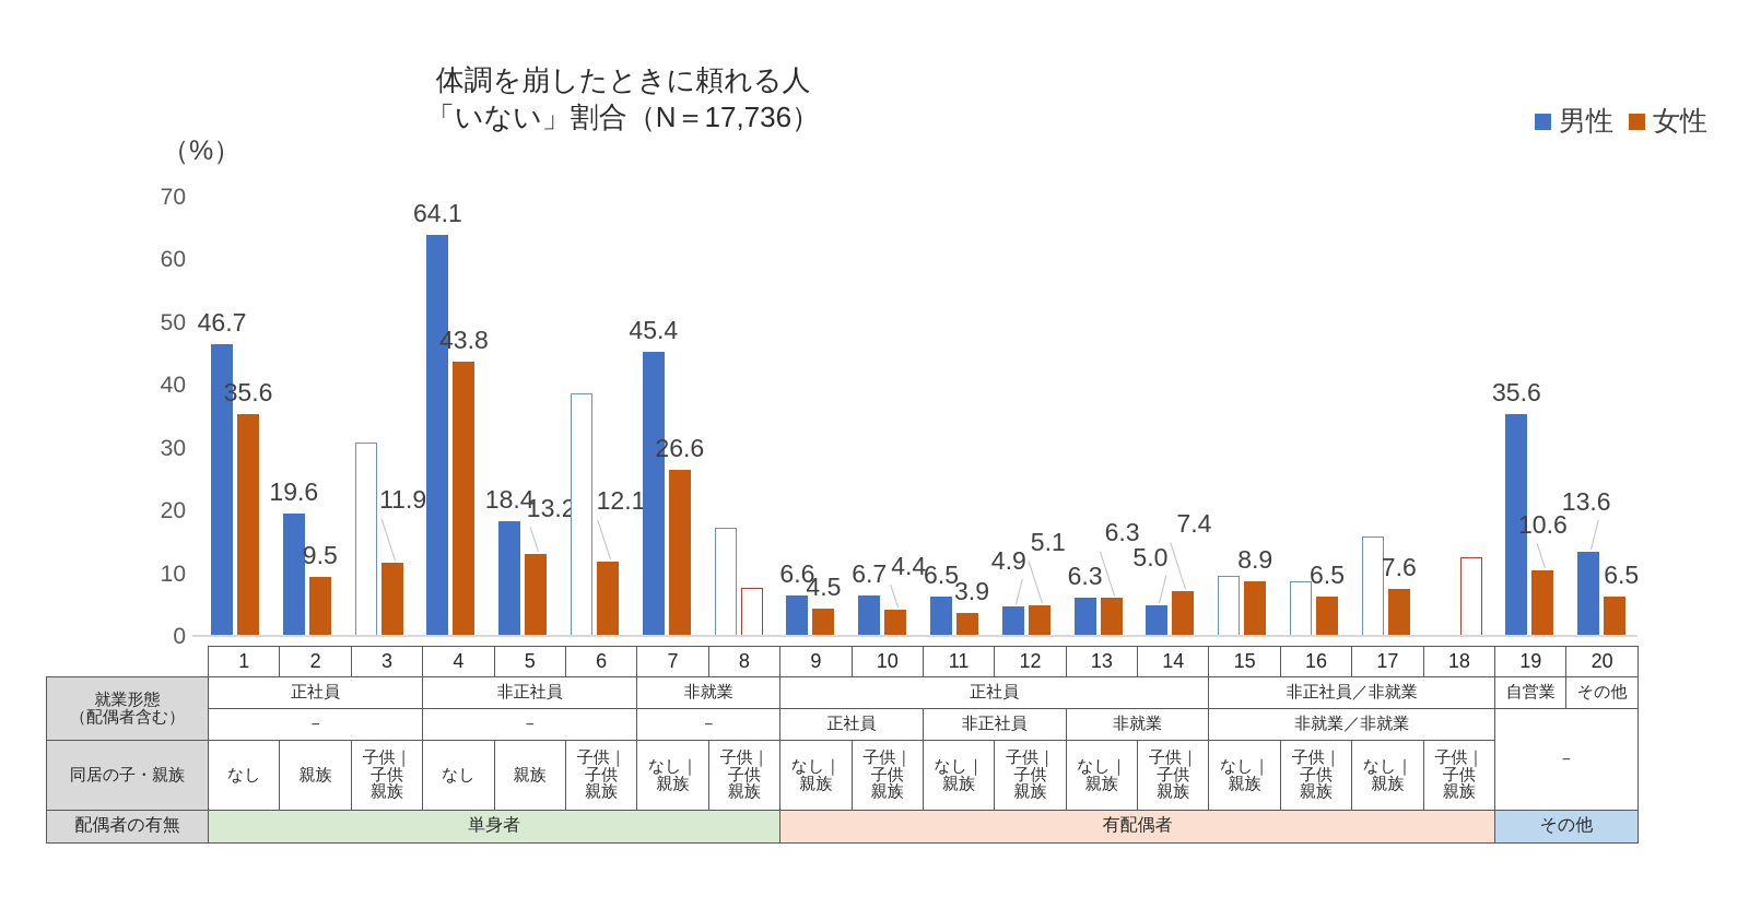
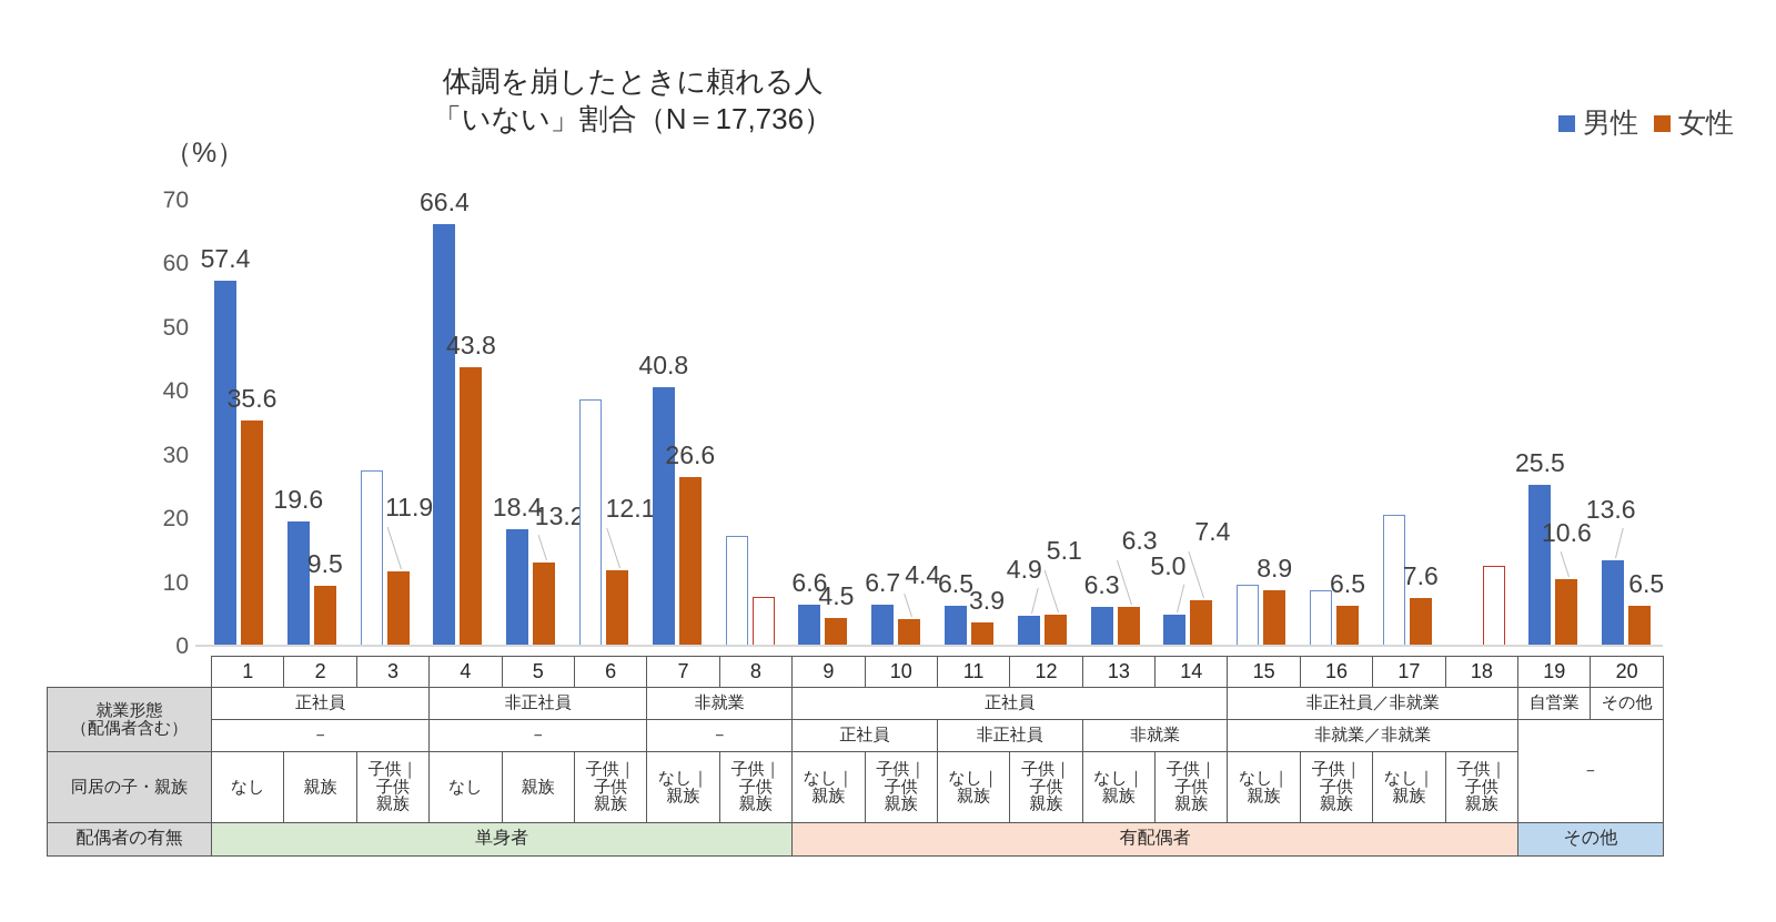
男性/1: 46.7 -> 57.4
男性/3: 31 -> 28
男性/4: 64.1 -> 66.4
男性/7: 45.4 -> 40.8
男性/17: 16 -> 21
男性/19: 35.6 -> 25.5
